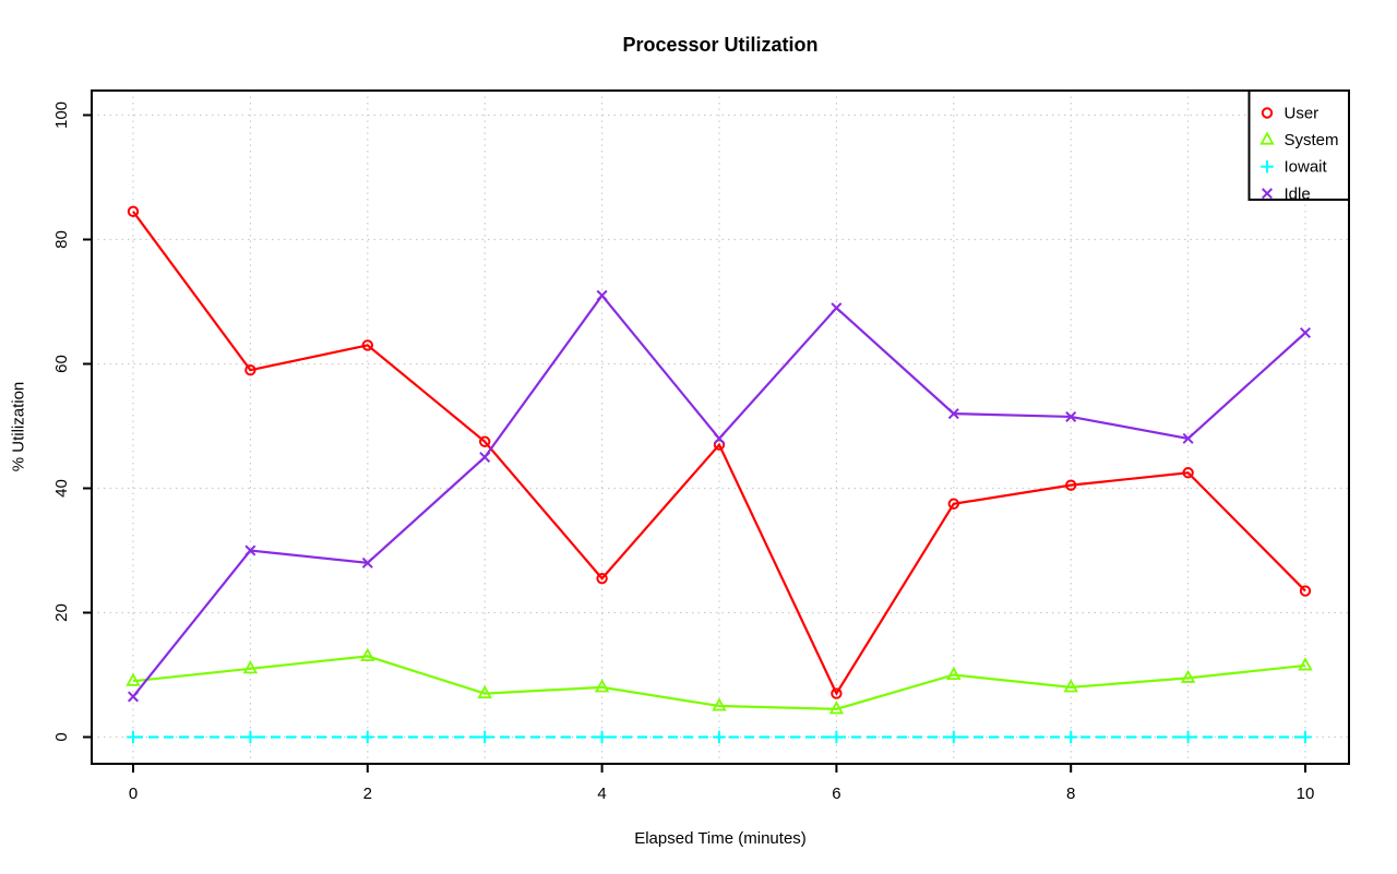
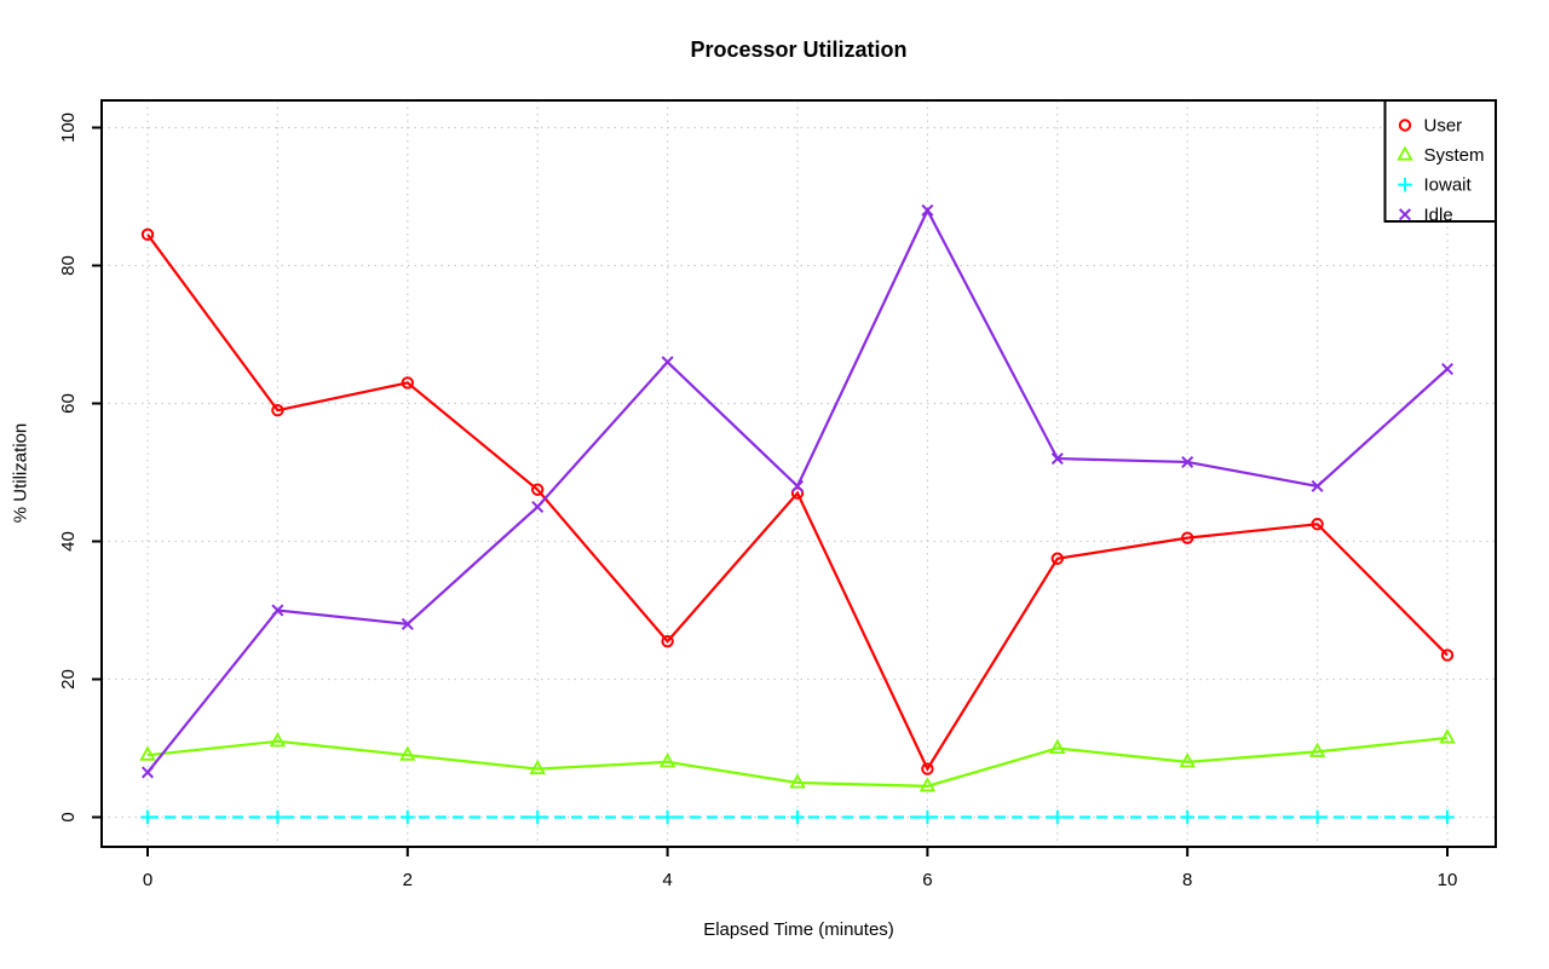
System/2: 13 -> 9
Idle/4: 71 -> 66
Idle/6: 69 -> 88
